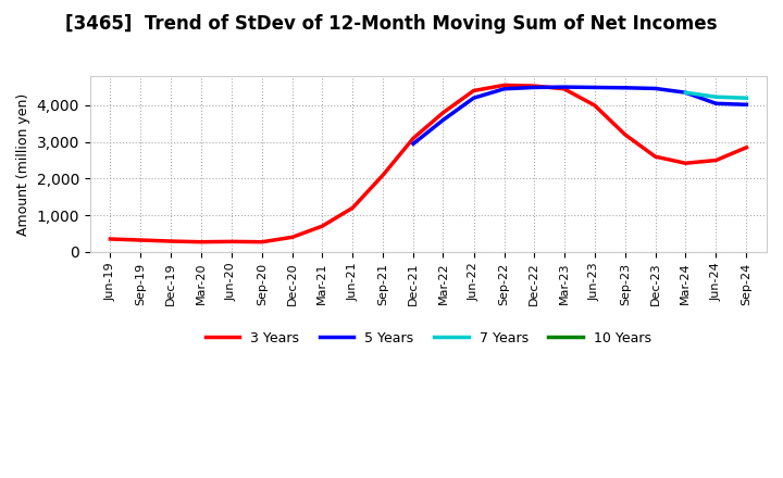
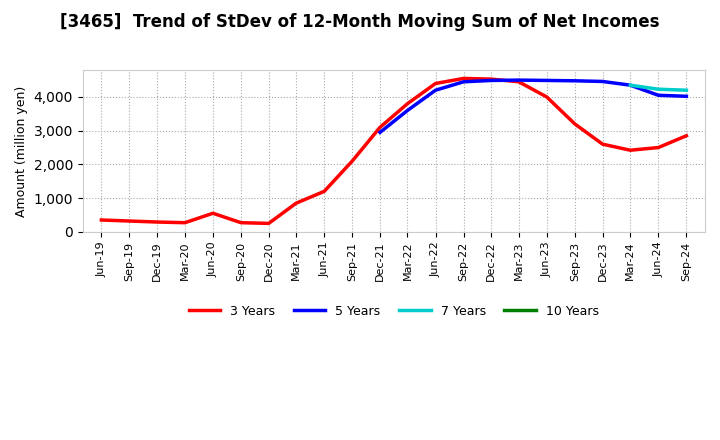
3 Years/Jun-20: 280 -> 550
3 Years/Dec-20: 400 -> 250
3 Years/Mar-21: 700 -> 850
